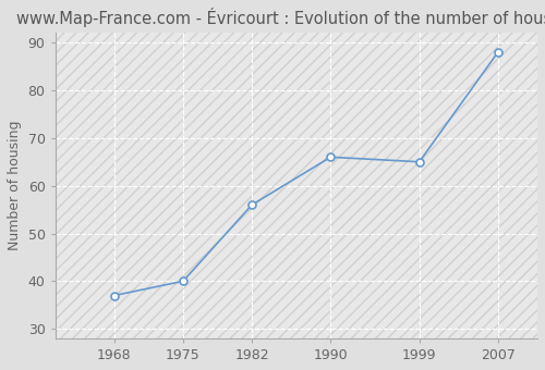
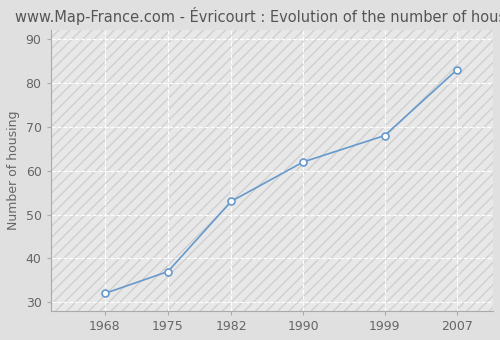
1968: 37 -> 32
1975: 40 -> 37
1982: 56 -> 53
1990: 66 -> 62
1999: 65 -> 68
2007: 88 -> 83
